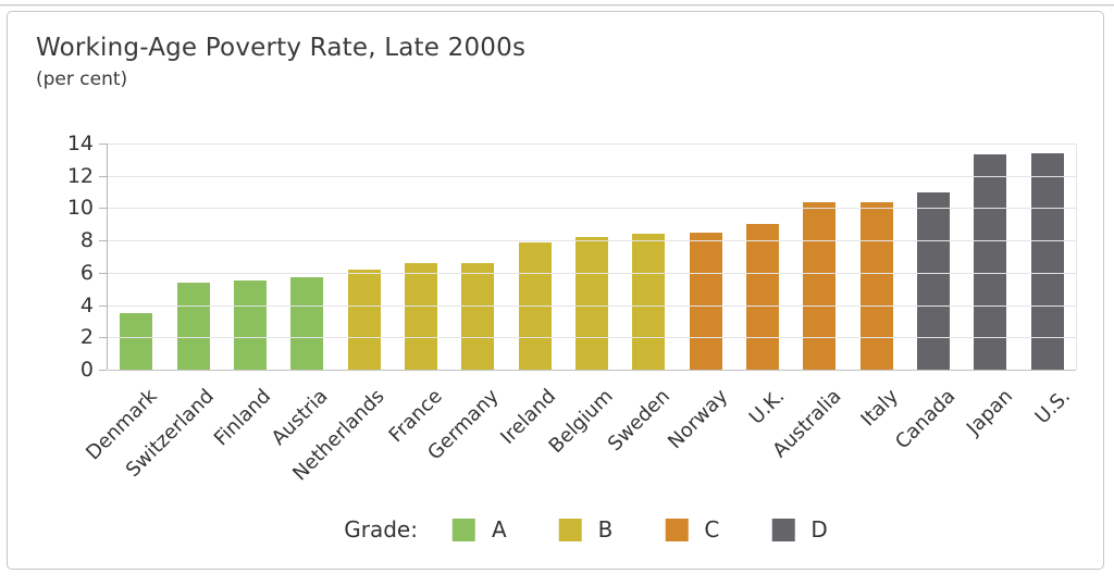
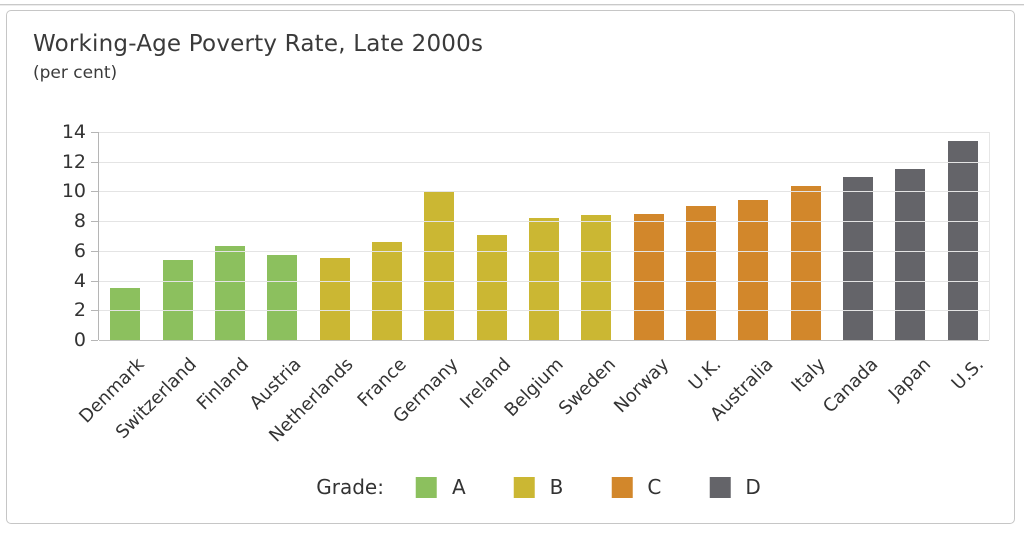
Finland: 5.5 -> 6.3
Netherlands: 6.2 -> 5.5
Germany: 6.6 -> 10.0
Ireland: 7.9 -> 7.1
Australia: 10.4 -> 9.4
Japan: 13.3 -> 11.5
